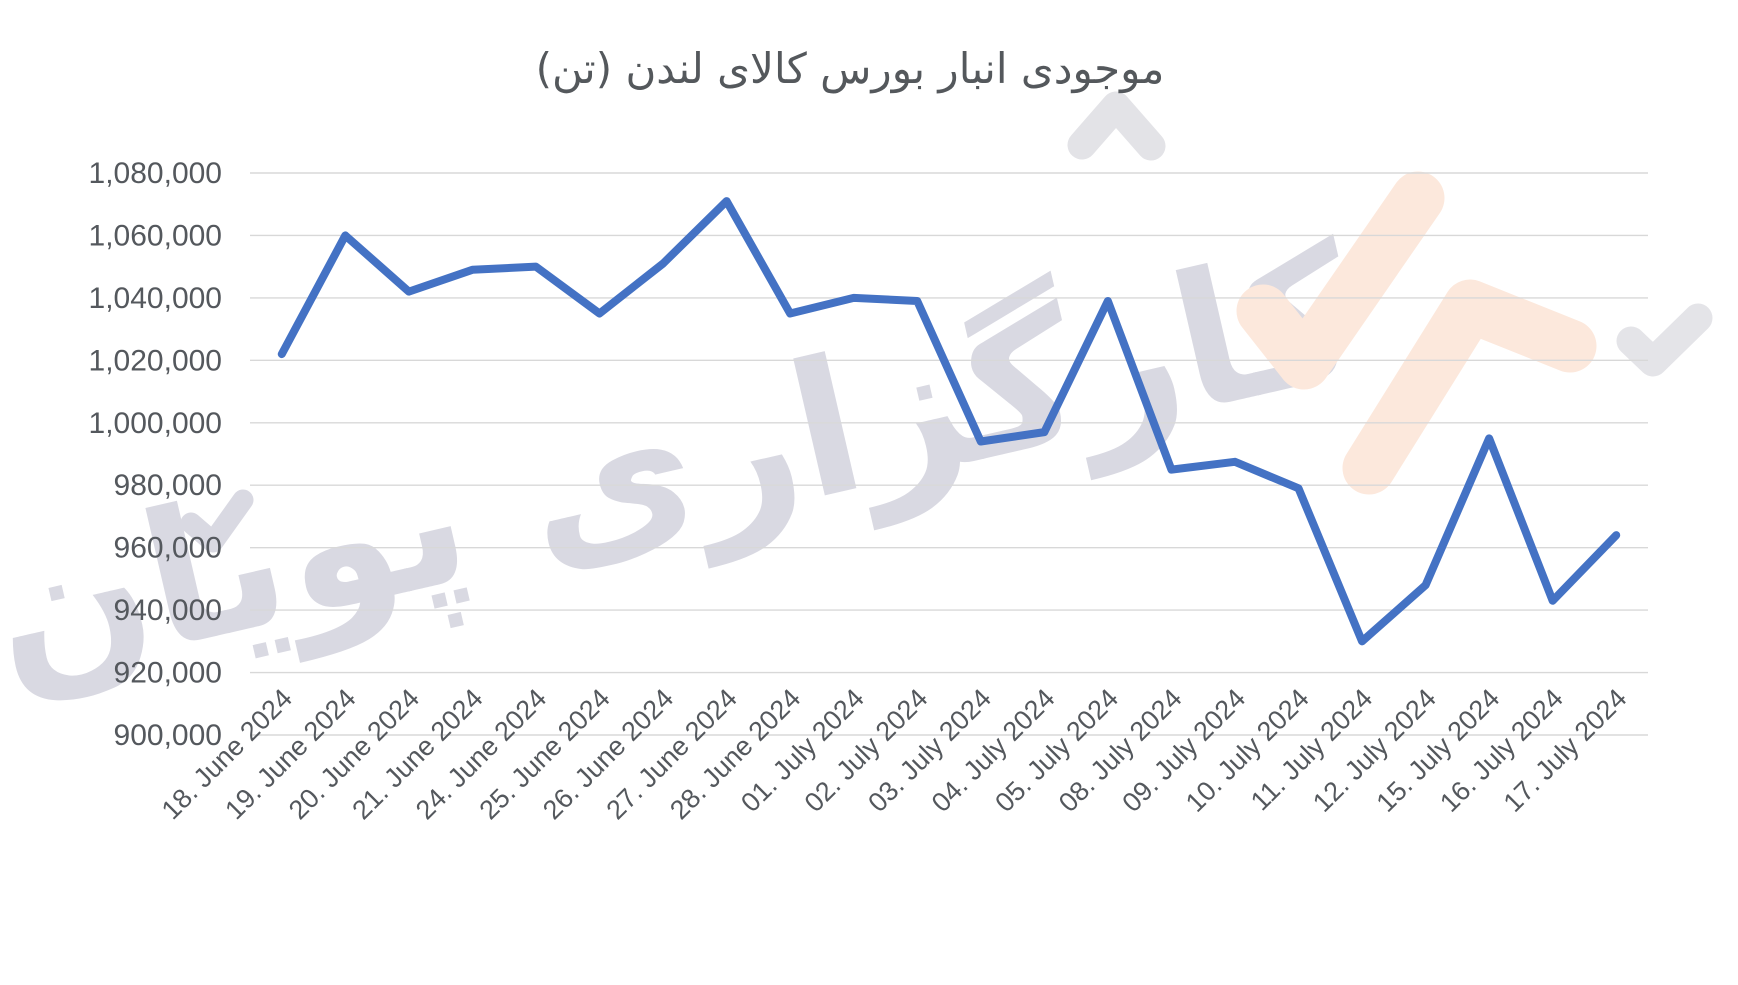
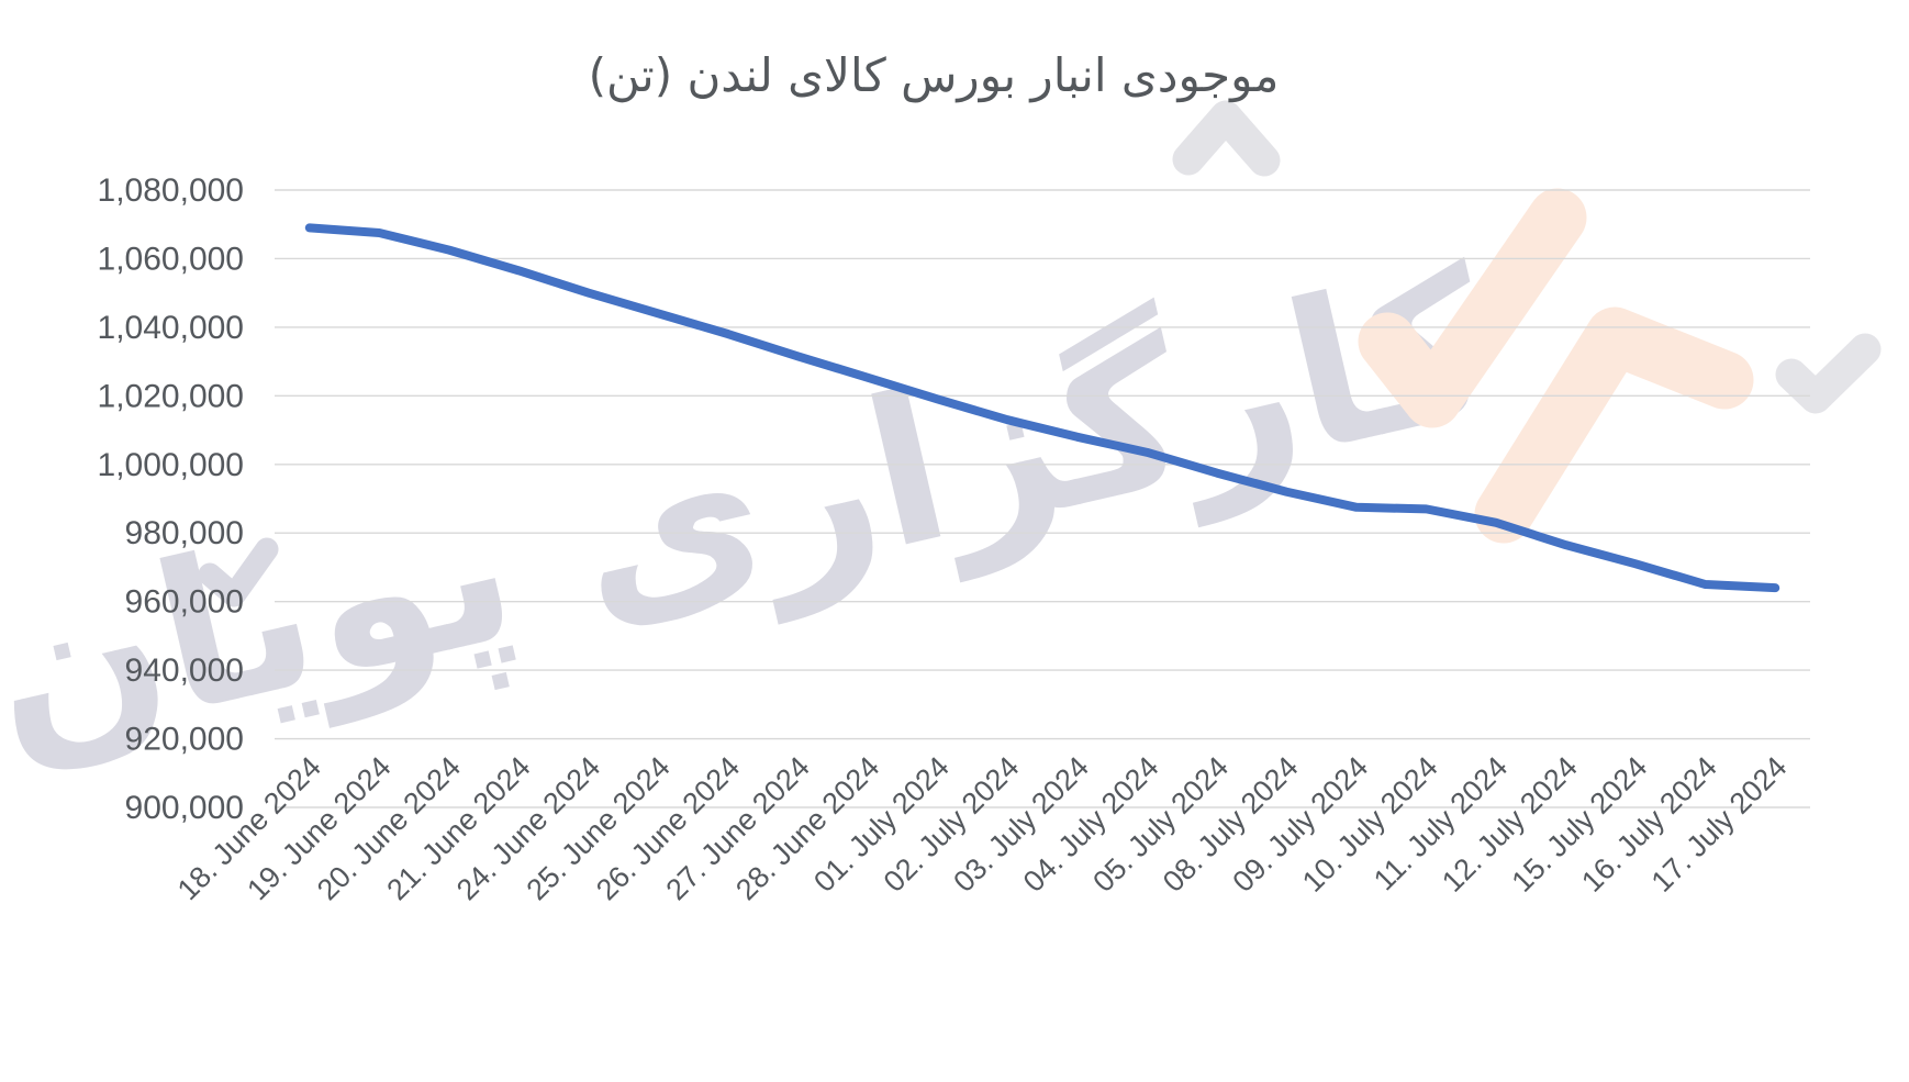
18. June 2024: 1022000 -> 1069000
19. June 2024: 1060000 -> 1068000
20. June 2024: 1042000 -> 1062000
21. June 2024: 1049000 -> 1056000
25. June 2024: 1035000 -> 1044000
26. June 2024: 1051000 -> 1038000
27. June 2024: 1071000 -> 1032000
28. June 2024: 1035000 -> 1025000
01. July 2024: 1040000 -> 1019000
02. July 2024: 1039000 -> 1013000
03. July 2024: 994000 -> 1008000
04. July 2024: 997000 -> 1004000
05. July 2024: 1039000 -> 998000
08. July 2024: 985000 -> 992000
10. July 2024: 979000 -> 987000
11. July 2024: 930000 -> 983000
12. July 2024: 948000 -> 976000
15. July 2024: 995000 -> 971000
16. July 2024: 943000 -> 965000
